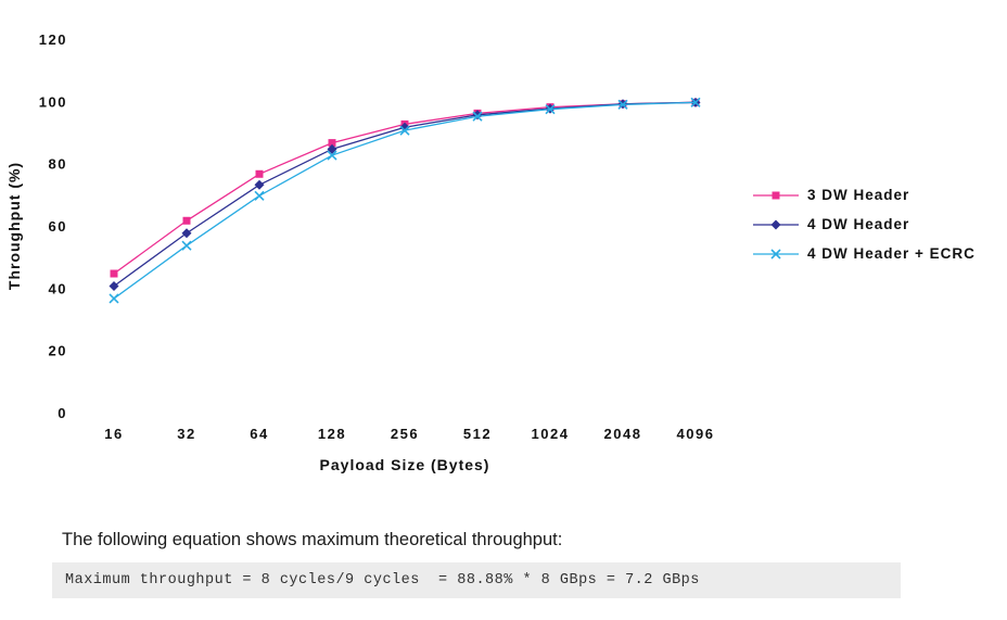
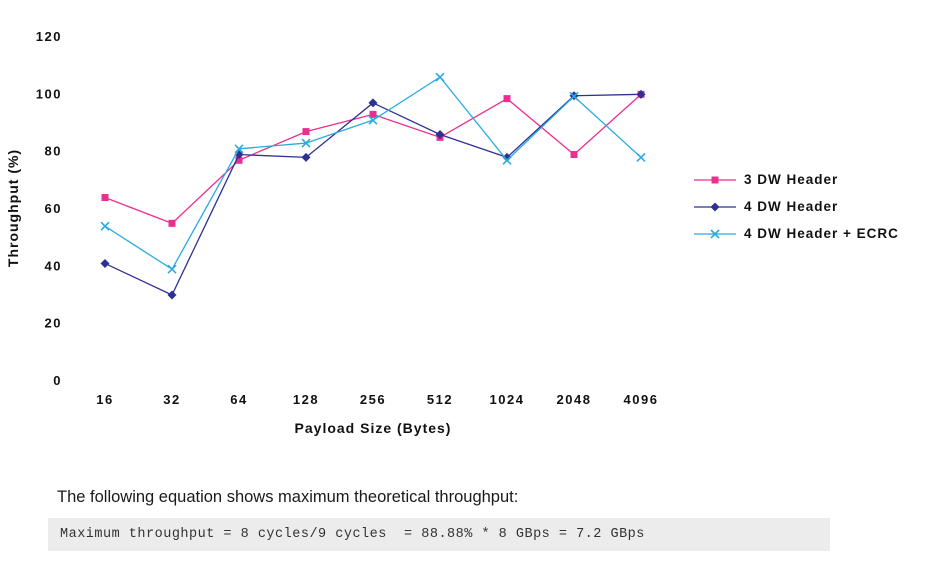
3 DW Header/16: 45 -> 64
4 DW Header + ECRC/16: 37 -> 54
3 DW Header/32: 62 -> 55
4 DW Header/32: 58 -> 30
4 DW Header + ECRC/32: 54 -> 39
4 DW Header/64: 74 -> 79
4 DW Header + ECRC/64: 70 -> 81
4 DW Header/128: 85 -> 78
4 DW Header/256: 92 -> 97
3 DW Header/512: 96 -> 85
4 DW Header/512: 96 -> 86
4 DW Header + ECRC/512: 96 -> 106
4 DW Header/1024: 98 -> 78
4 DW Header + ECRC/1024: 98 -> 77
3 DW Header/2048: 100 -> 79
4 DW Header + ECRC/4096: 100 -> 78
